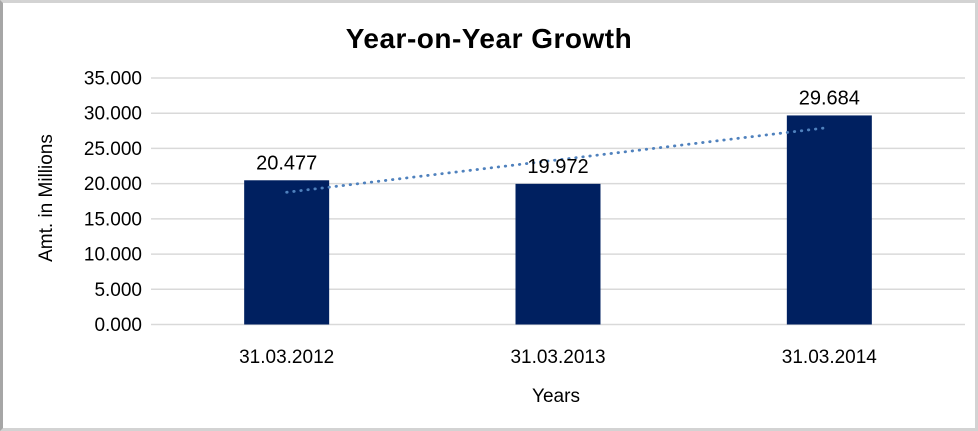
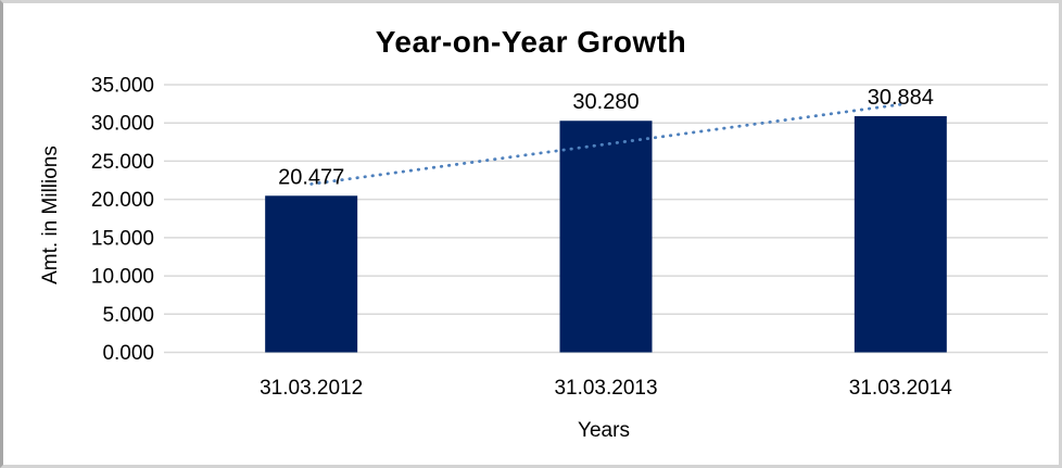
31.03.2013: 19.972 -> 30.280
31.03.2014: 29.684 -> 30.884
